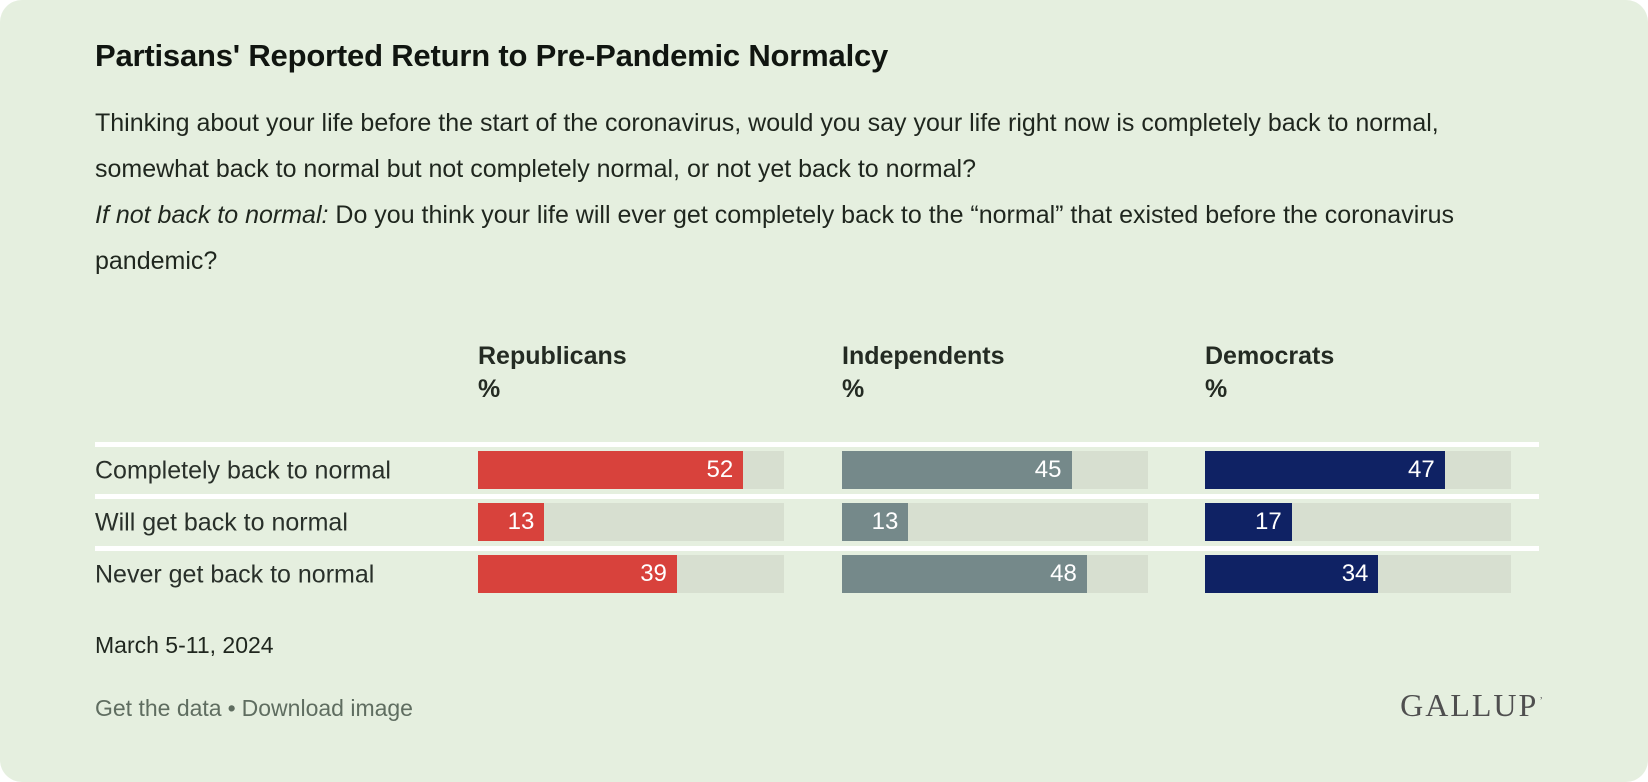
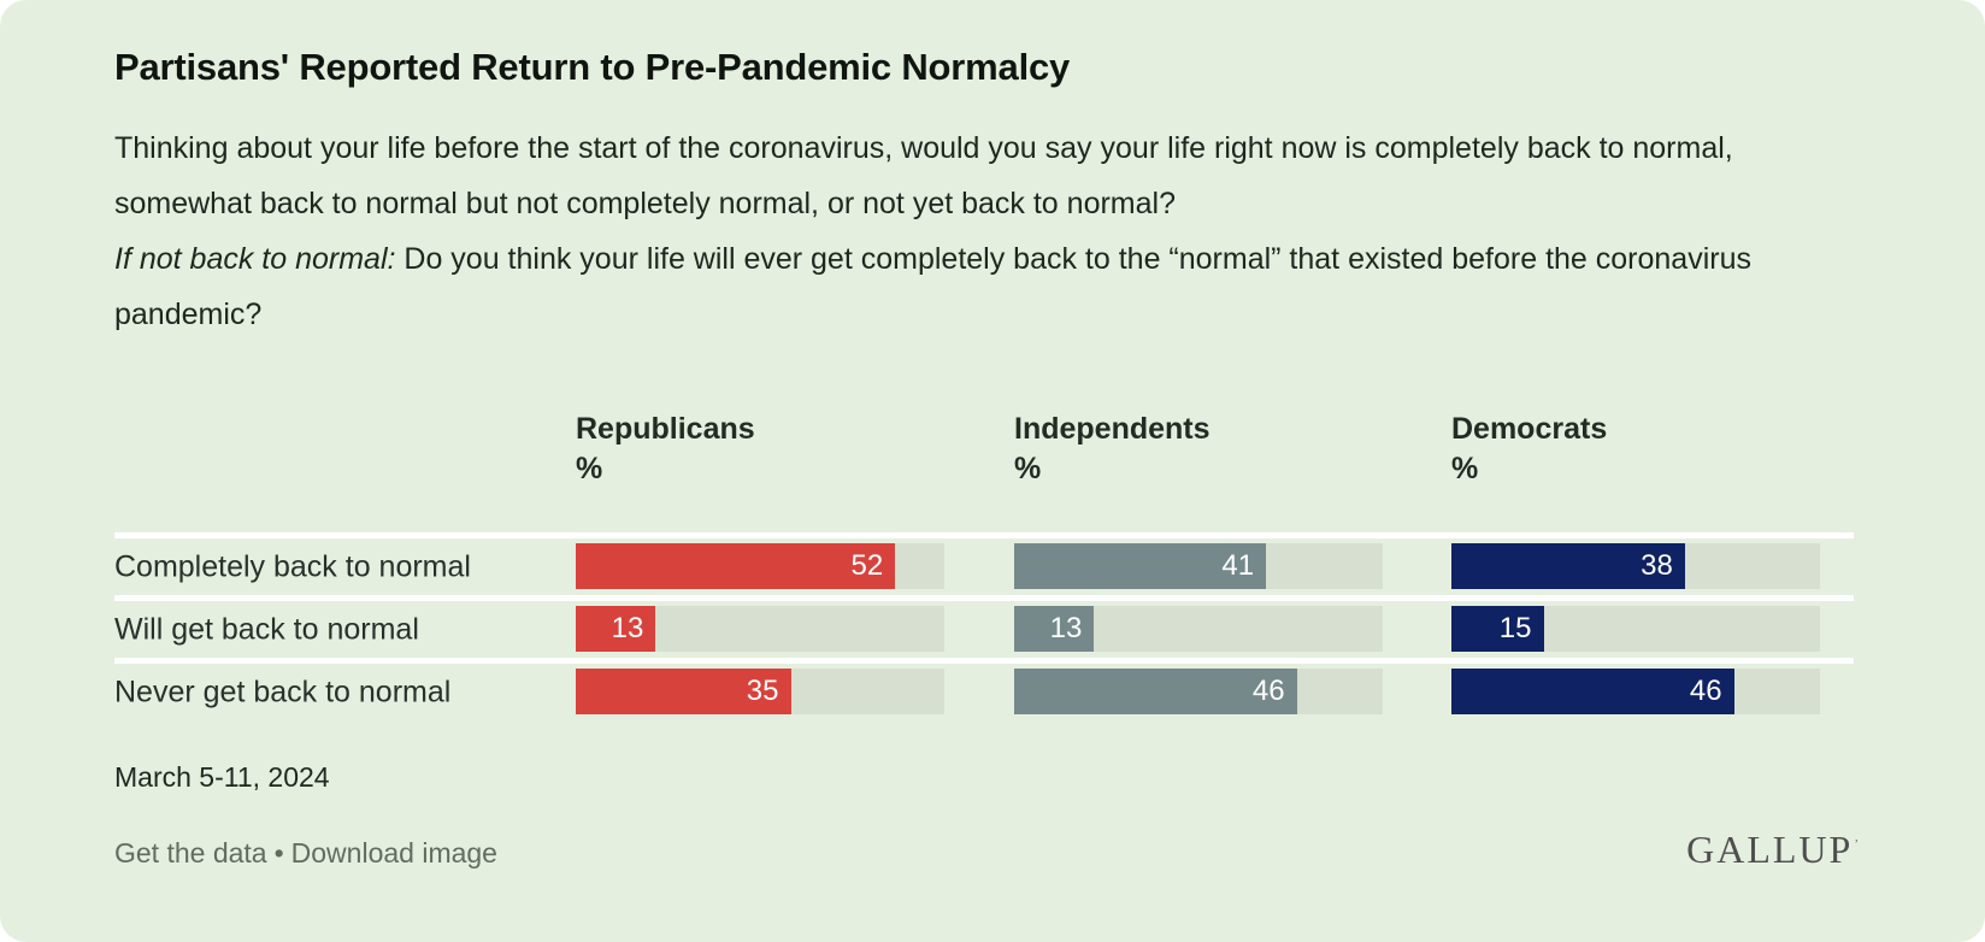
Independents/Completely back to normal: 45 -> 41
Democrats/Completely back to normal: 47 -> 38
Democrats/Will get back to normal: 17 -> 15
Republicans/Never get back to normal: 39 -> 35
Independents/Never get back to normal: 48 -> 46
Democrats/Never get back to normal: 34 -> 46
